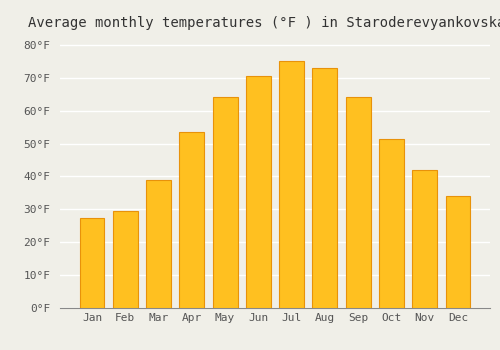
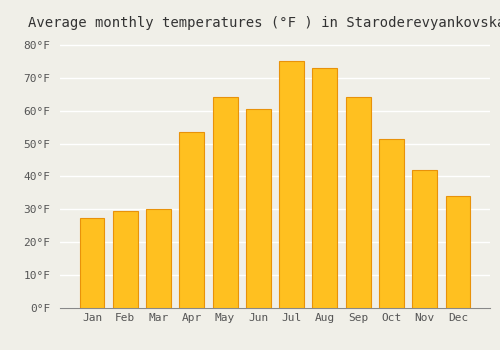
Mar: 39.0°F -> 30.0°F
Jun: 70.5°F -> 60.5°F
